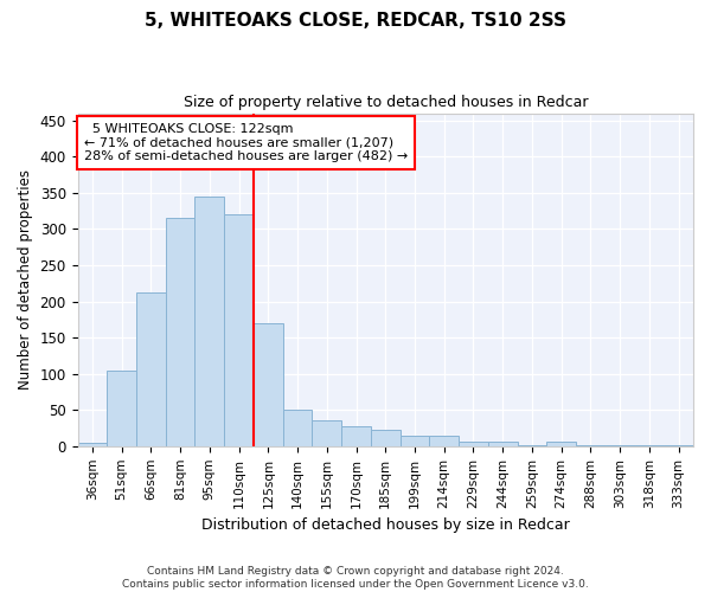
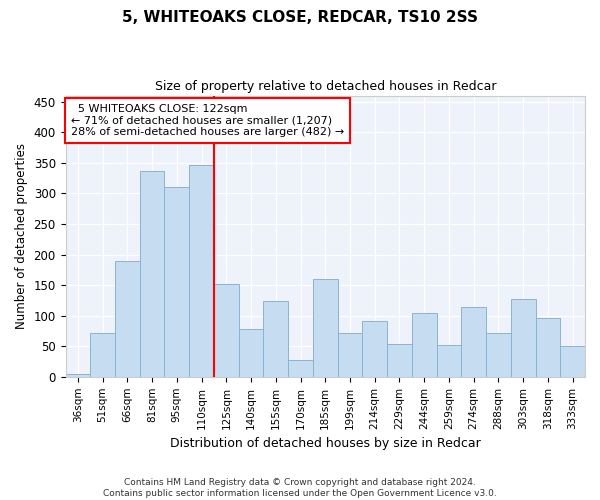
51sqm: 105 -> 72
66sqm: 213 -> 190
81sqm: 315 -> 336
95sqm: 345 -> 310
110sqm: 320 -> 346
125sqm: 170 -> 152
140sqm: 50 -> 78
155sqm: 35 -> 124
185sqm: 22 -> 160
199sqm: 15 -> 72
214sqm: 15 -> 92
229sqm: 7 -> 54
244sqm: 7 -> 104
259sqm: 2 -> 52
274sqm: 7 -> 114
288sqm: 2 -> 72
303sqm: 2 -> 128
318sqm: 2 -> 96
333sqm: 2 -> 50
